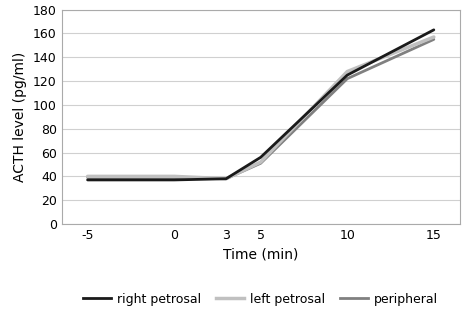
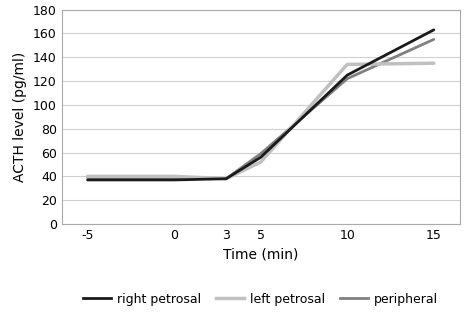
peripheral/5: 51 -> 59
left petrosal/10: 128 -> 134
left petrosal/15: 157 -> 135
